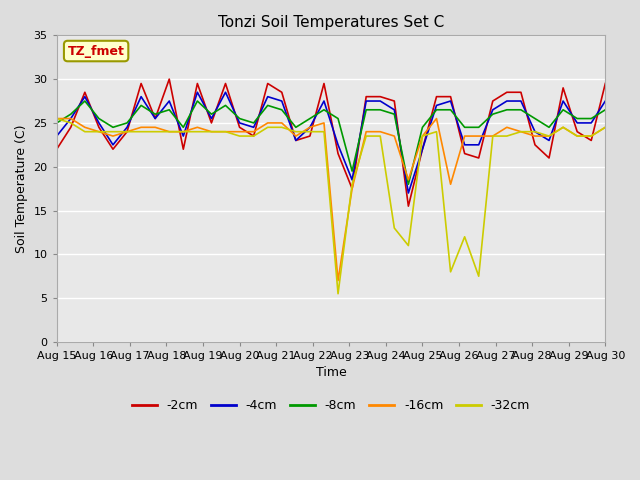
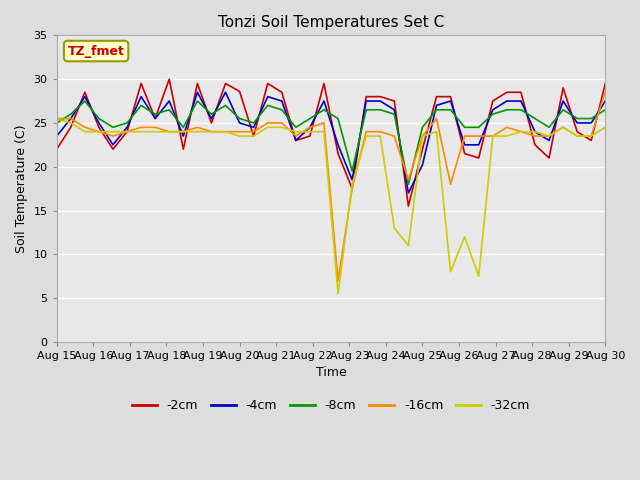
-2cm/Aug 20: 24.5 -> 28.6
-4cm/Aug 25: 22.0 -> 20.2
-16cm/Aug 30: 24.5 -> 28.6
